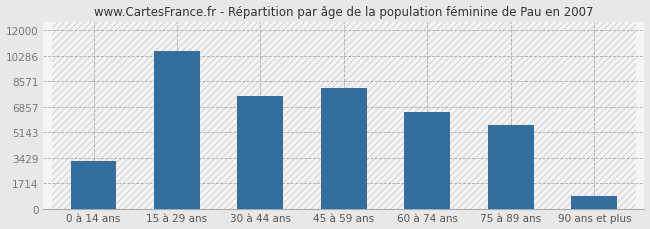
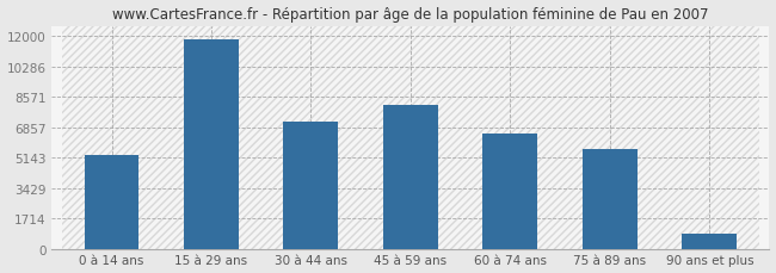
0 à 14 ans: 3200 -> 5300
15 à 29 ans: 10600 -> 11800
30 à 44 ans: 7600 -> 7200
